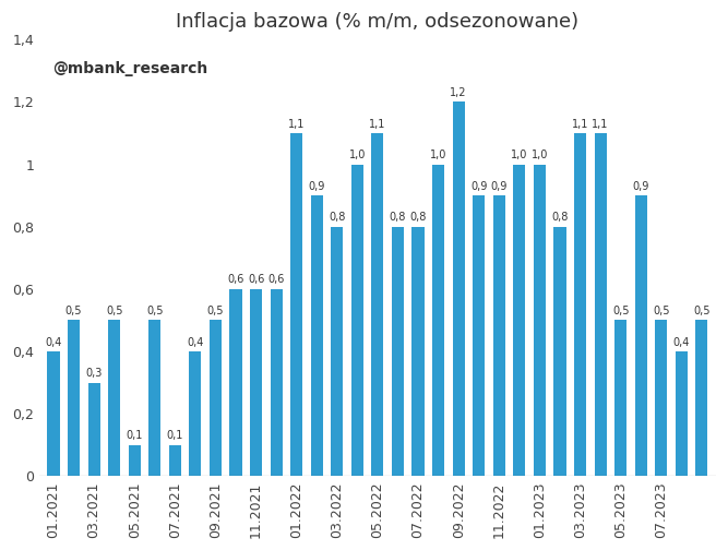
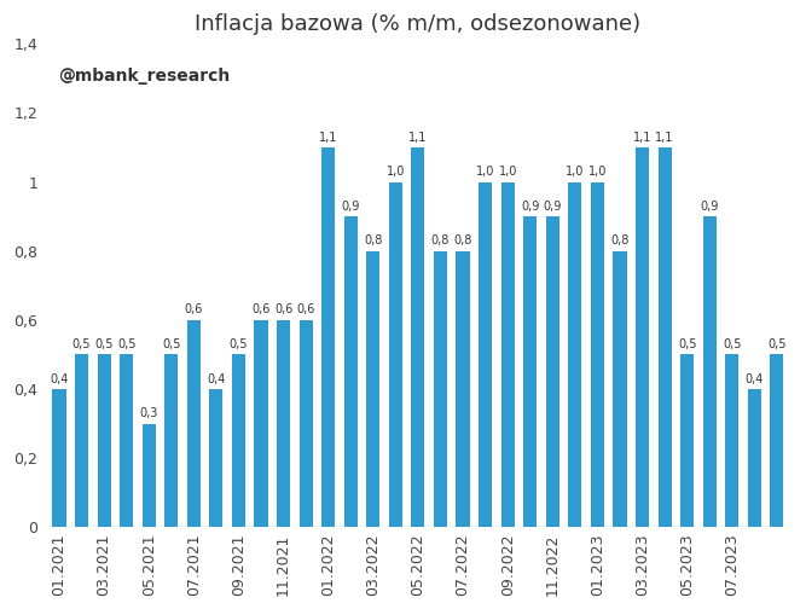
03.2021: 0,3 -> 0,5
05.2021: 0,1 -> 0,3
07.2021: 0,1 -> 0,6
09.2022: 1,2 -> 1,0
